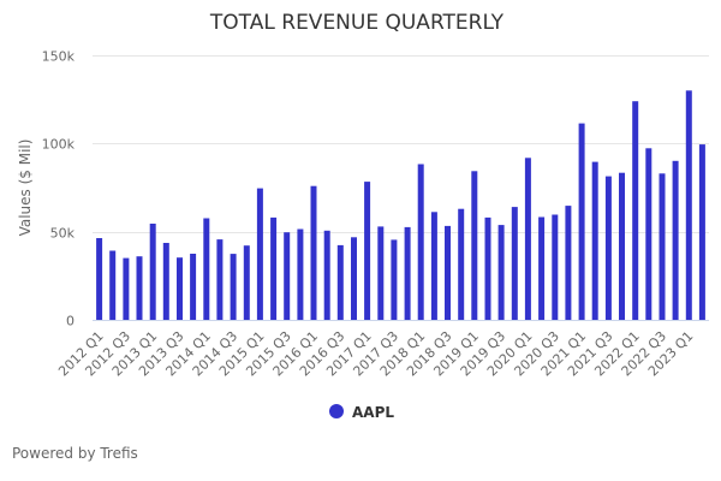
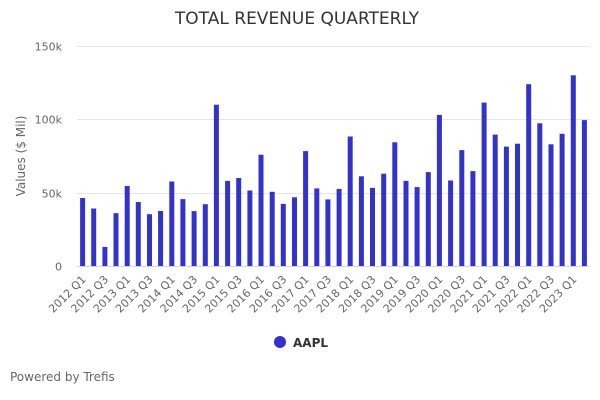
2012 Q3: 35k -> 13k
2015 Q1: 75k -> 110k
2015 Q3: 50k -> 60k
2020 Q1: 92k -> 103k
2020 Q3: 60k -> 79k
